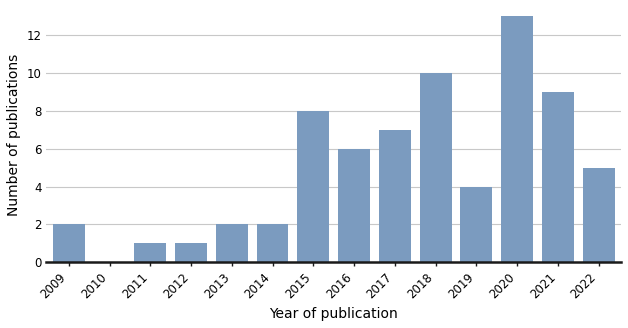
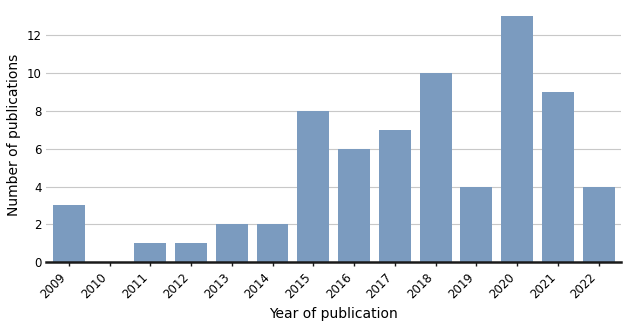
2009: 2 -> 3
2022: 5 -> 4
